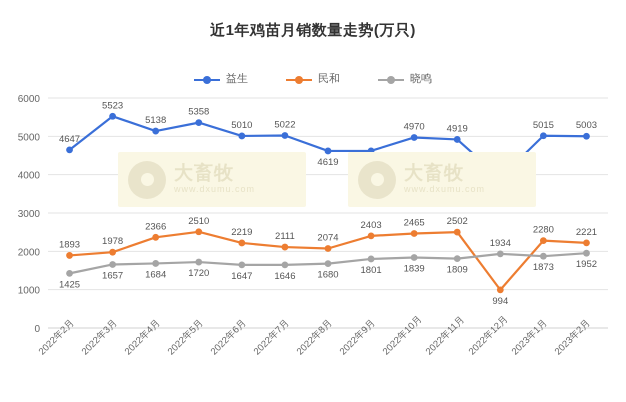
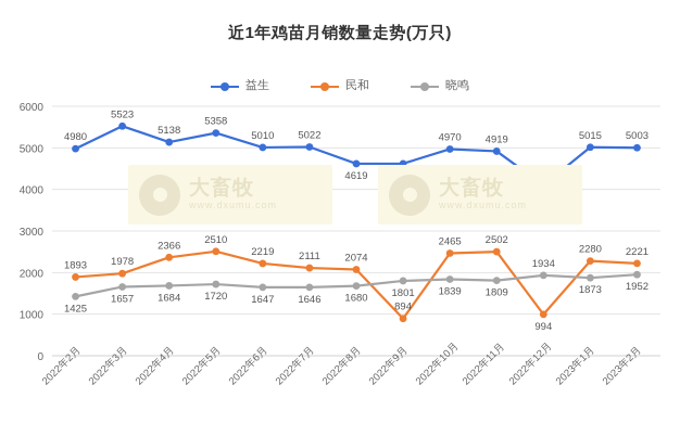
益生/2022年2月: 4647 -> 4980
民和/2022年9月: 2403 -> 894
益生/2022年12月: 3915 -> 4102
